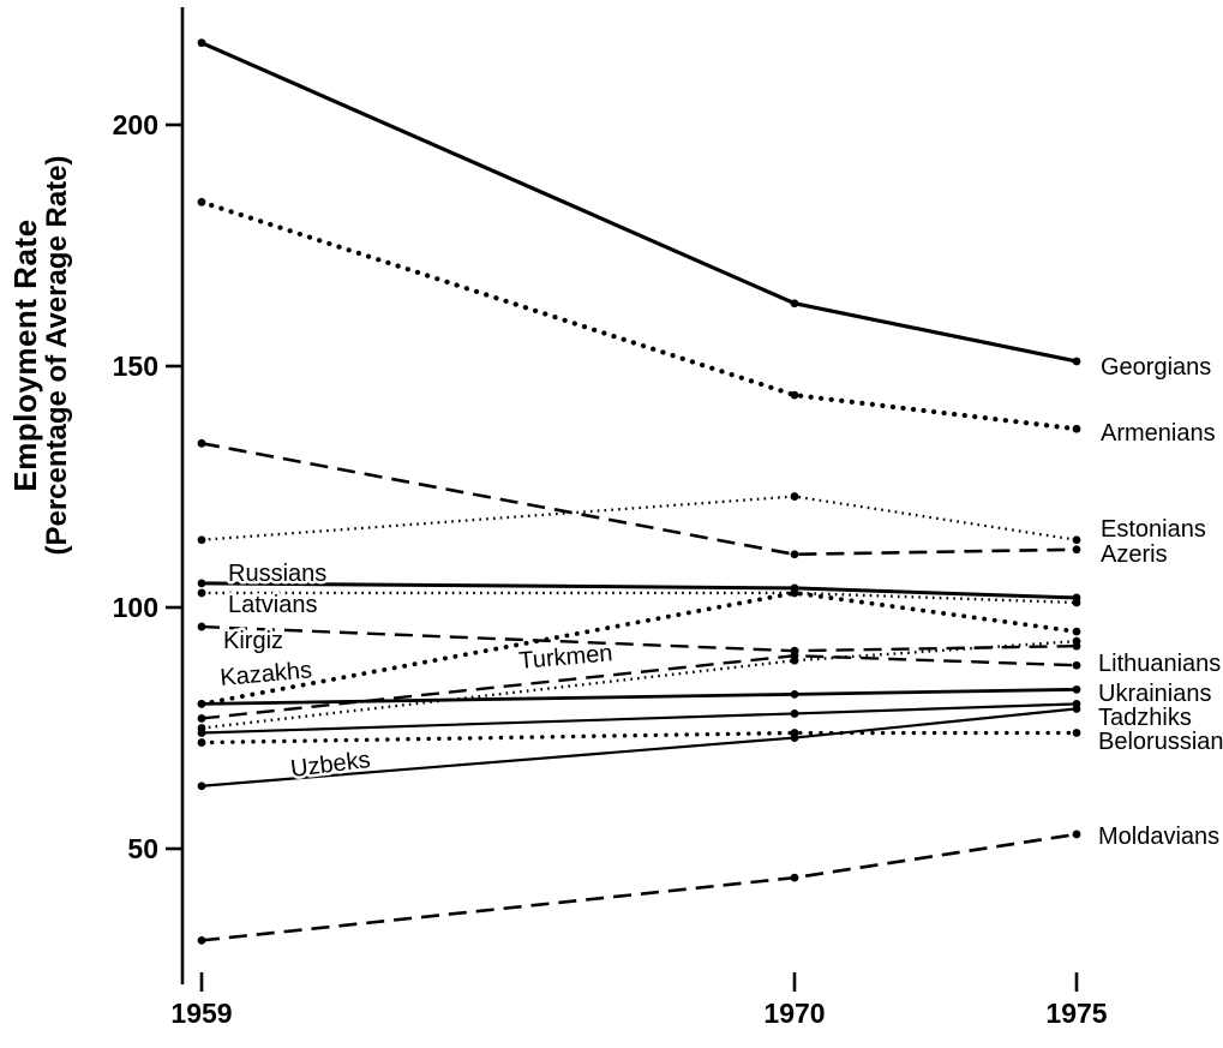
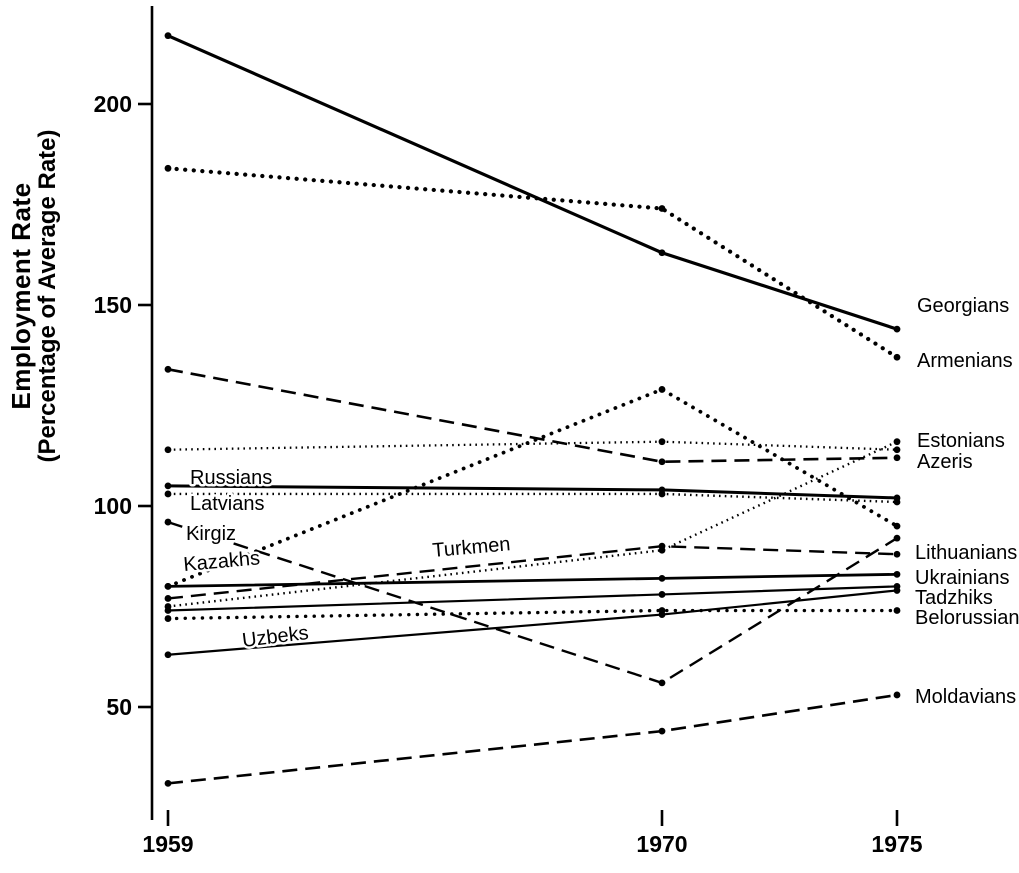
Armenians/1970: 144 -> 174
Estonians/1970: 123 -> 116
Kirgiz/1970: 91 -> 56
Kazakhs/1970: 103 -> 129
Georgians/1975: 151 -> 144
Turkmen/1975: 93 -> 116
